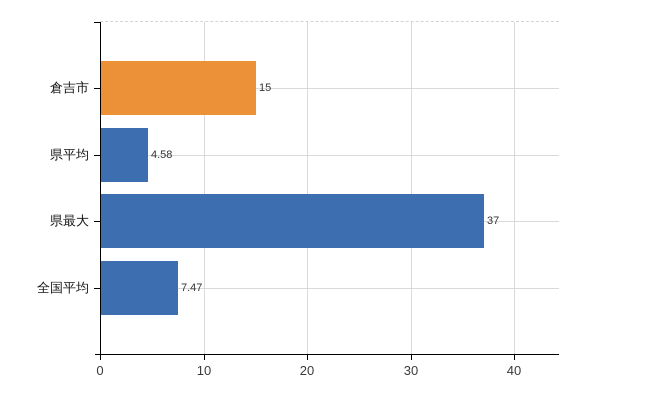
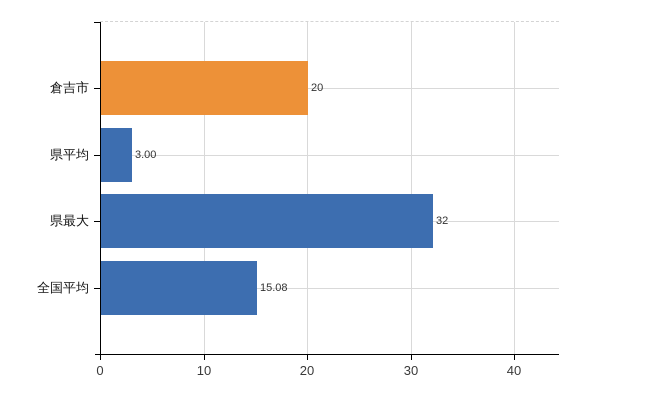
倉吉市: 15 -> 20
県平均: 4.58 -> 3.00
県最大: 37 -> 32
全国平均: 7.47 -> 15.08
